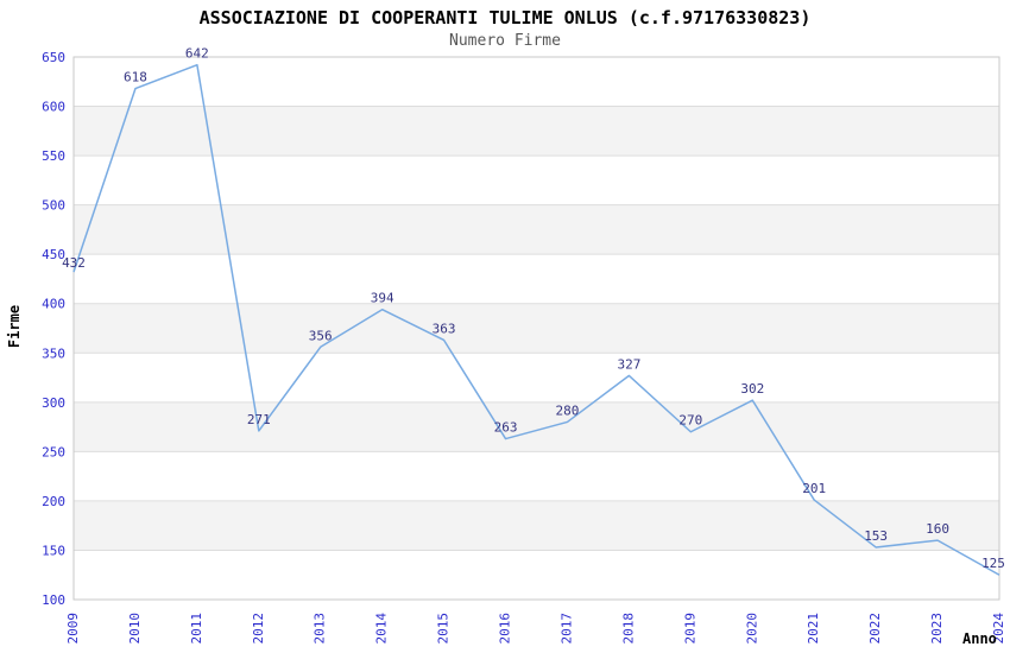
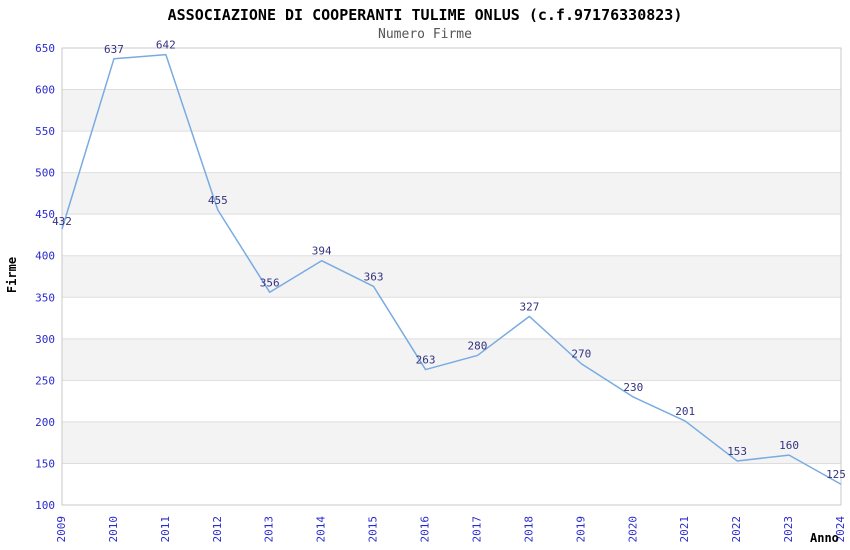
2010: 618 -> 637
2012: 271 -> 455
2020: 302 -> 230
